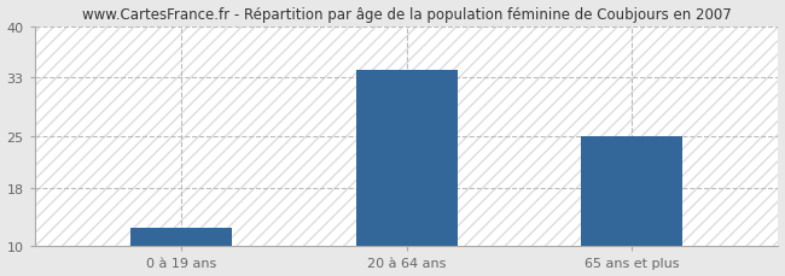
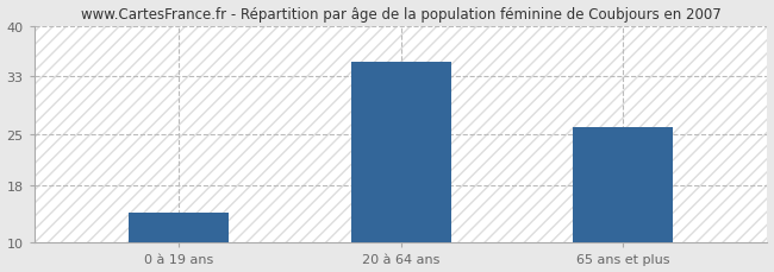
0 à 19 ans: 12.5 -> 14.2
20 à 64 ans: 34.0 -> 35.0
65 ans et plus: 25.0 -> 26.0
